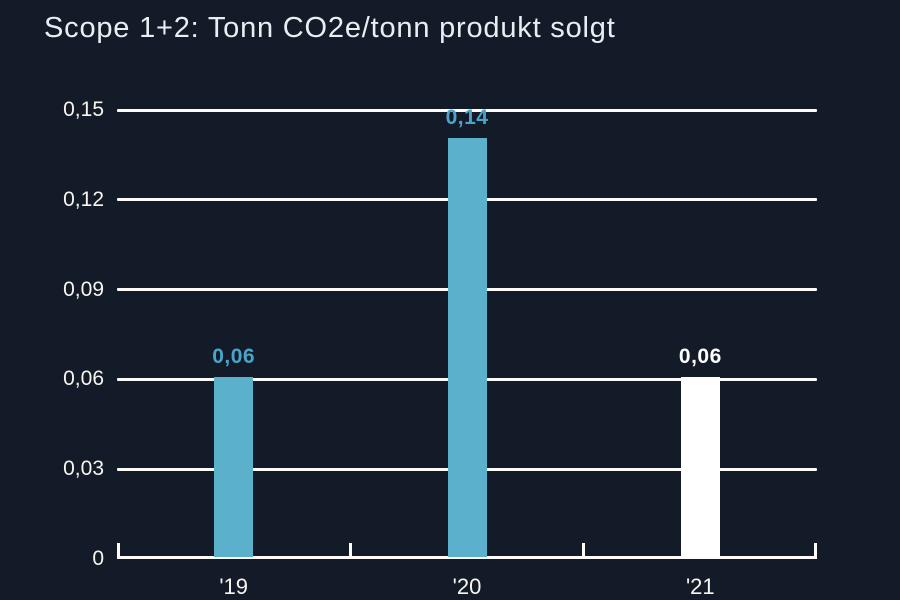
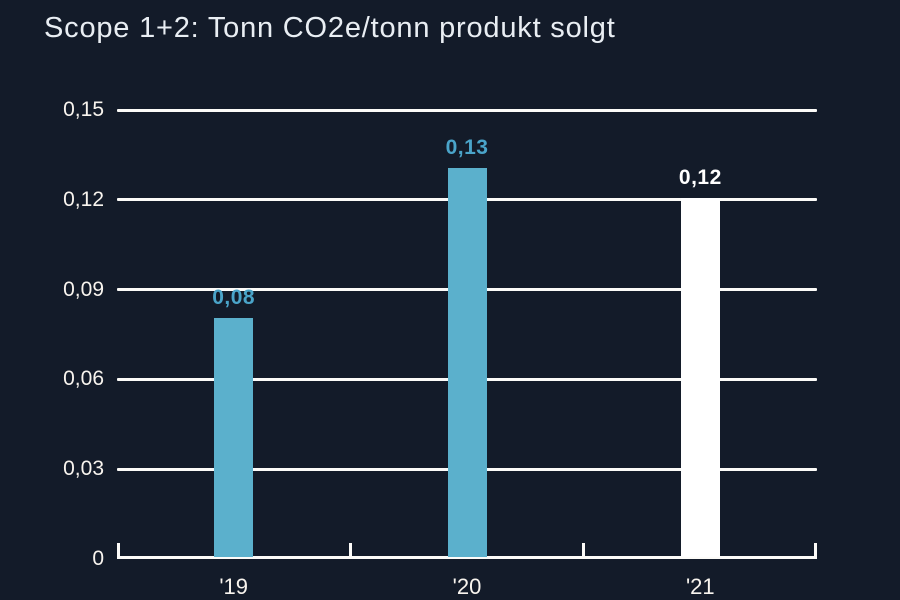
'19: 0,06 -> 0,08
'20: 0,14 -> 0,13
'21: 0,06 -> 0,12
